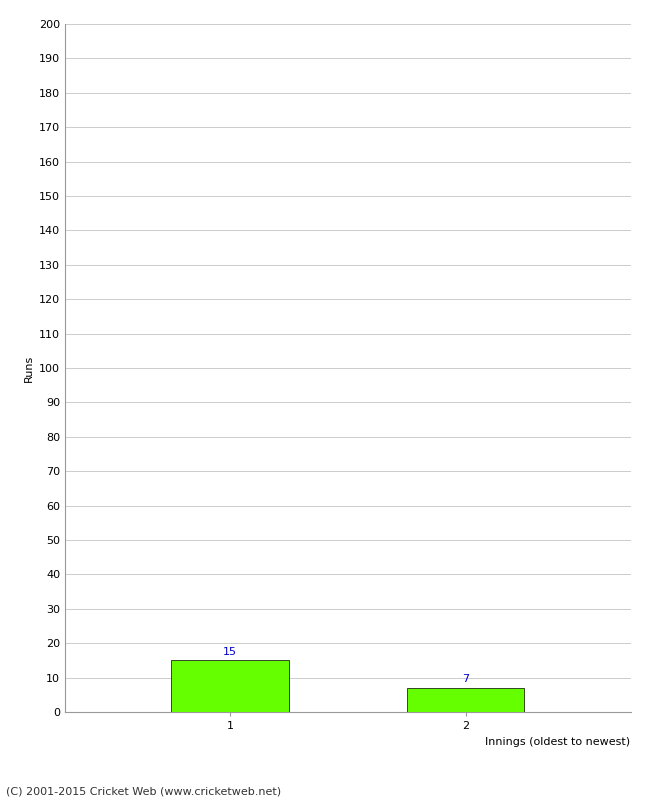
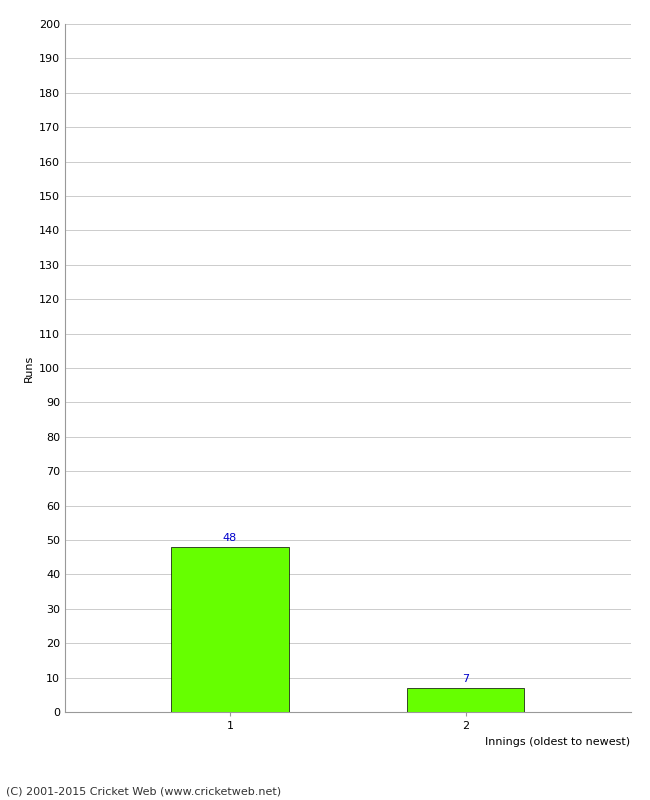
1: 15 -> 48
